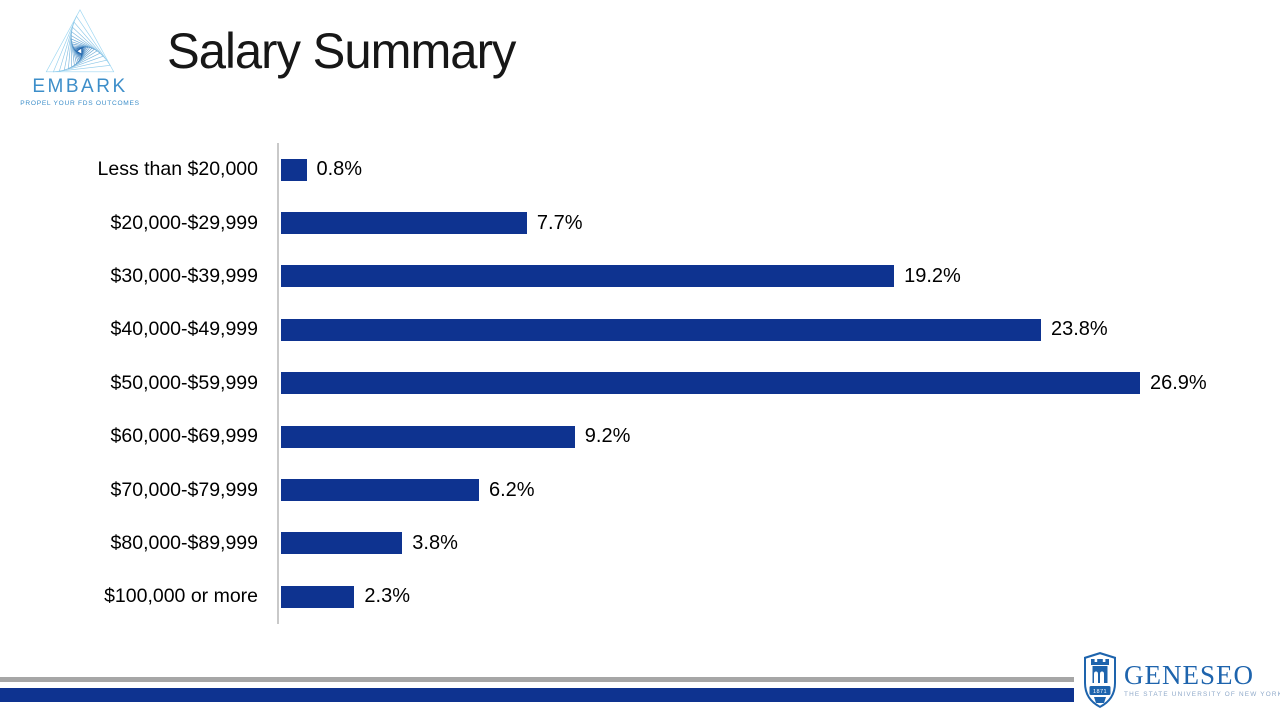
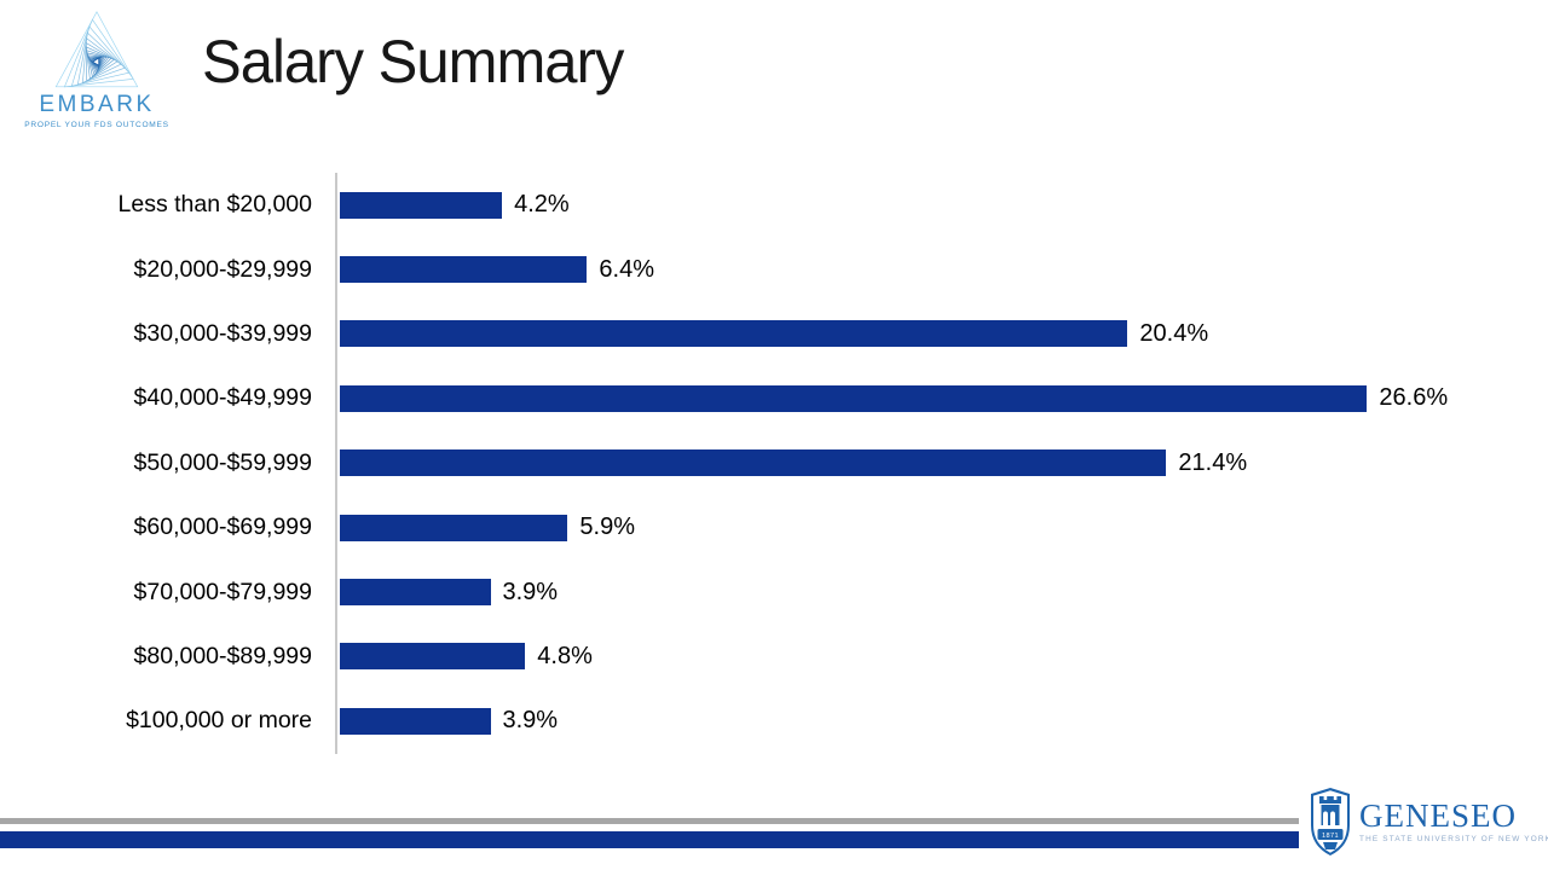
Less than $20,000: 0.8% -> 4.2%
$20,000-$29,999: 7.7% -> 6.4%
$30,000-$39,999: 19.2% -> 20.4%
$40,000-$49,999: 23.8% -> 26.6%
$50,000-$59,999: 26.9% -> 21.4%
$60,000-$69,999: 9.2% -> 5.9%
$70,000-$79,999: 6.2% -> 3.9%
$80,000-$89,999: 3.8% -> 4.8%
$100,000 or more: 2.3% -> 3.9%
